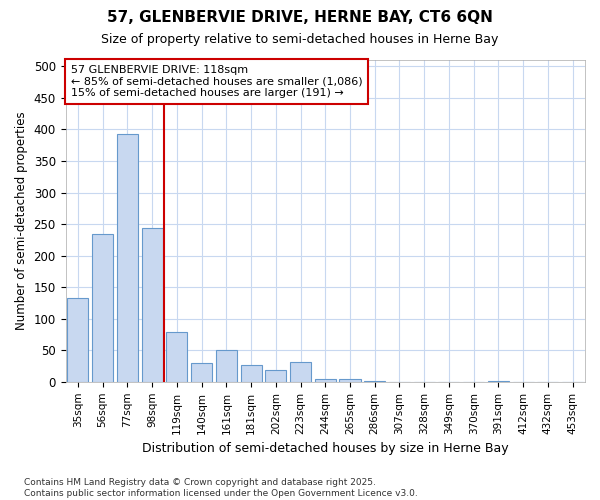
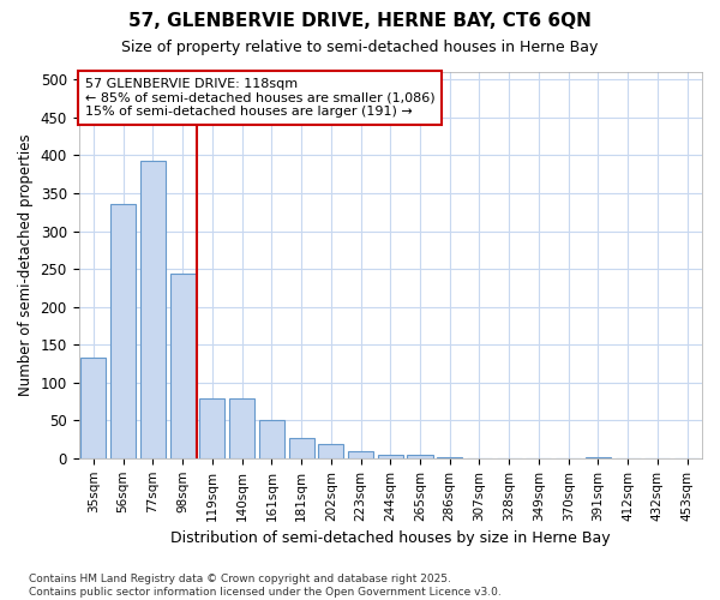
56sqm: 234 -> 335
140sqm: 30 -> 79
223sqm: 32 -> 10
